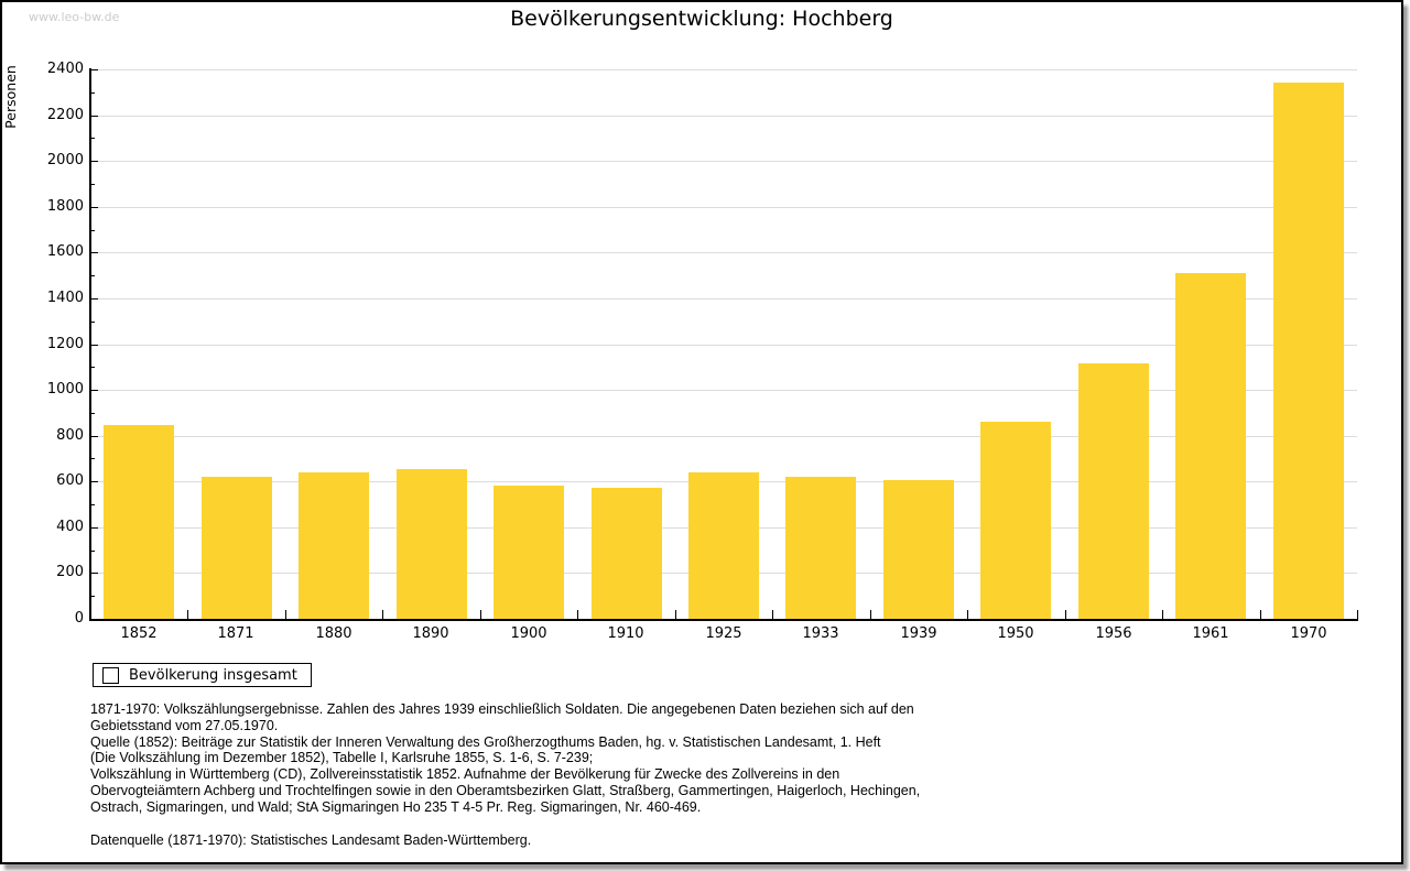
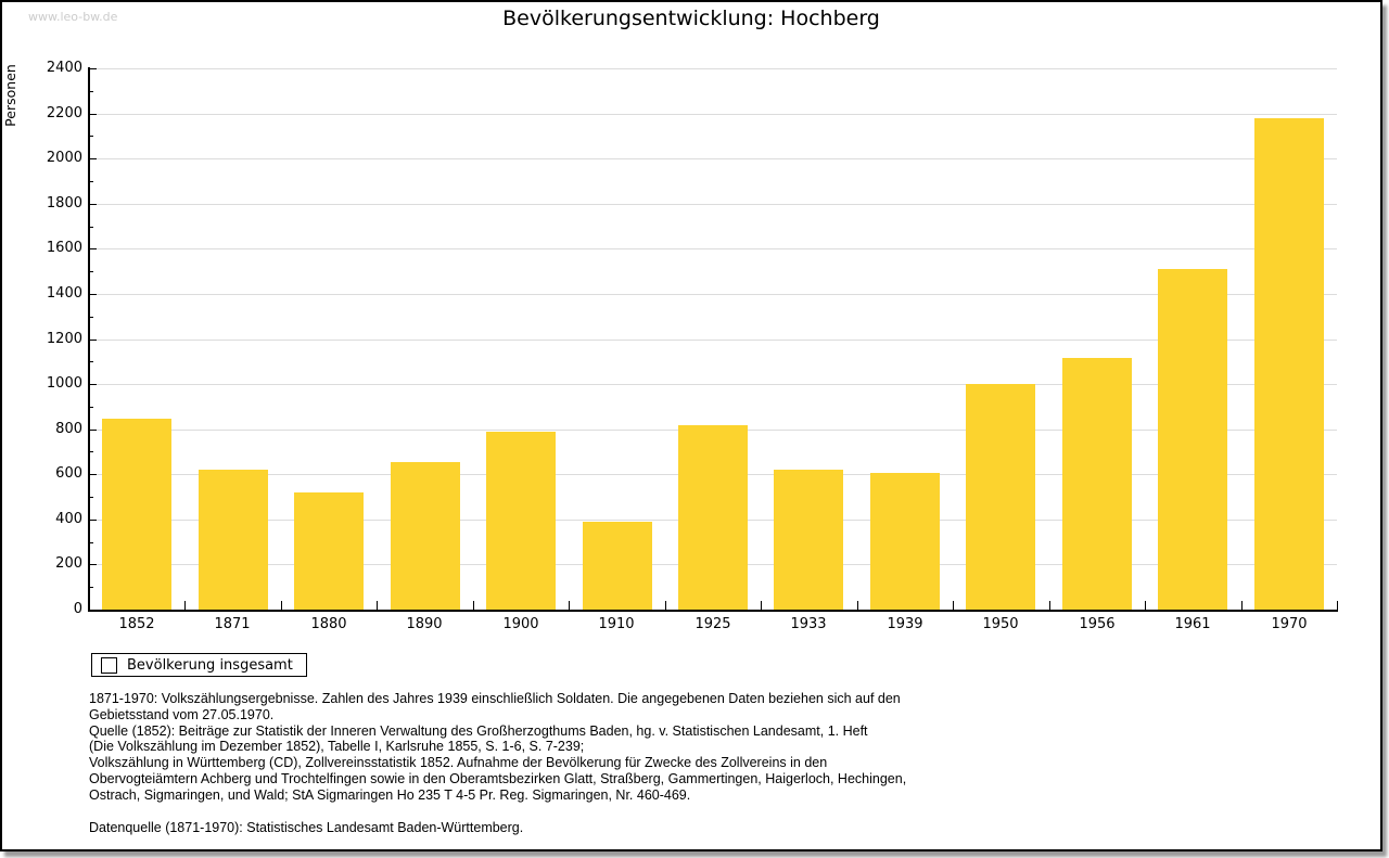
1880: 640 -> 520
1900: 580 -> 790
1910: 570 -> 390
1925: 640 -> 820
1950: 860 -> 1000
1970: 2340 -> 2180
